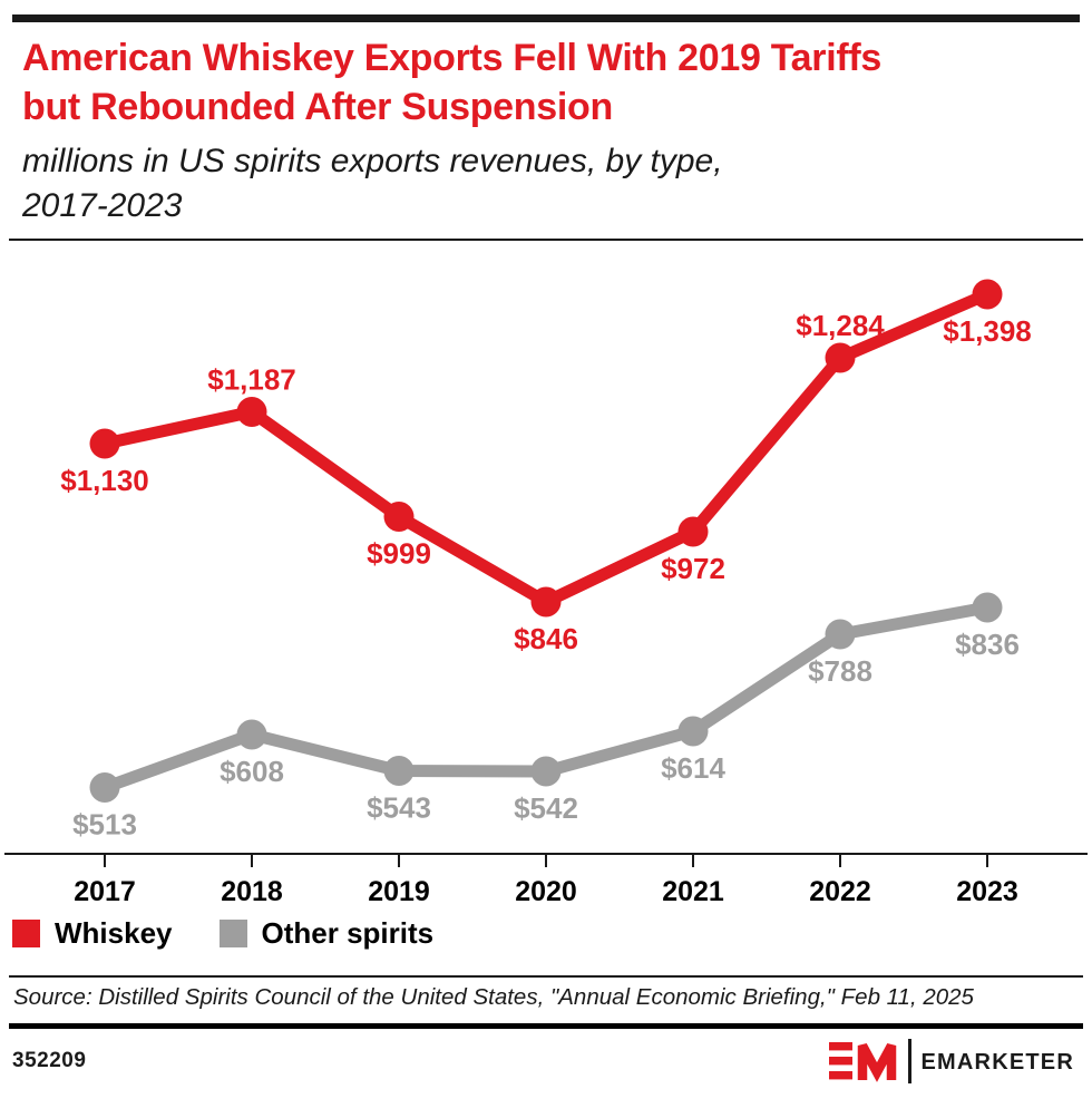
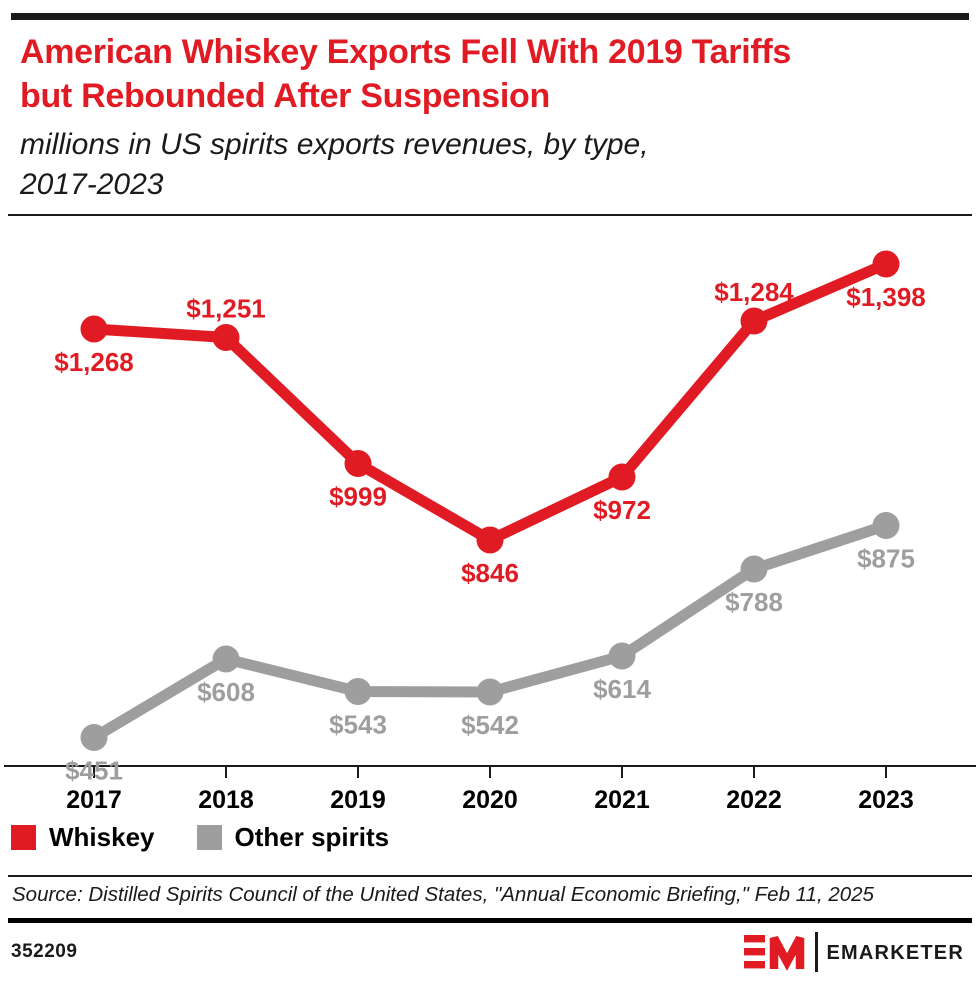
Whiskey/2017: $1,130 -> $1,268
Other spirits/2017: $513 -> $451
Whiskey/2018: $1,187 -> $1,251
Other spirits/2023: $836 -> $875
